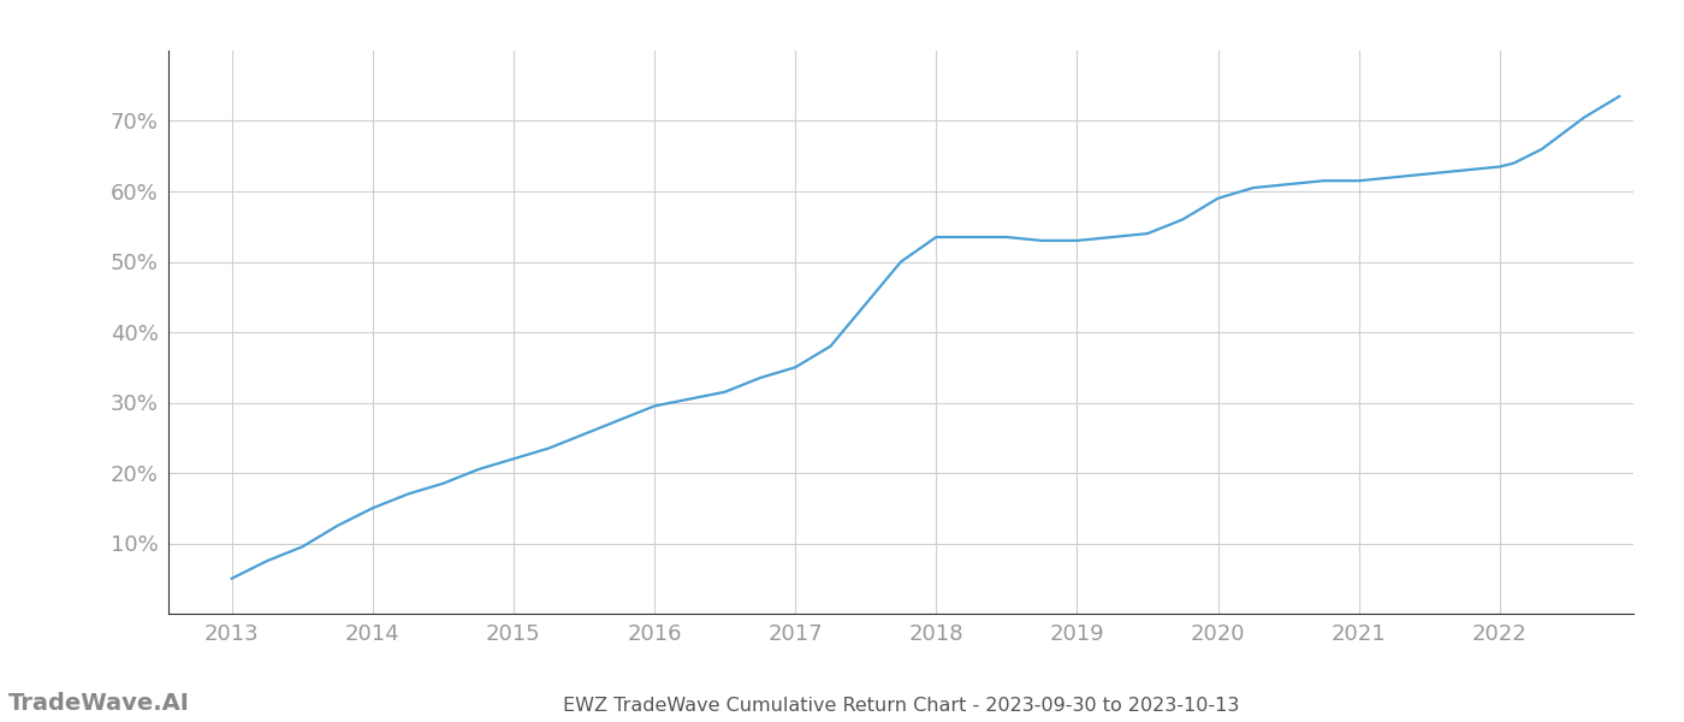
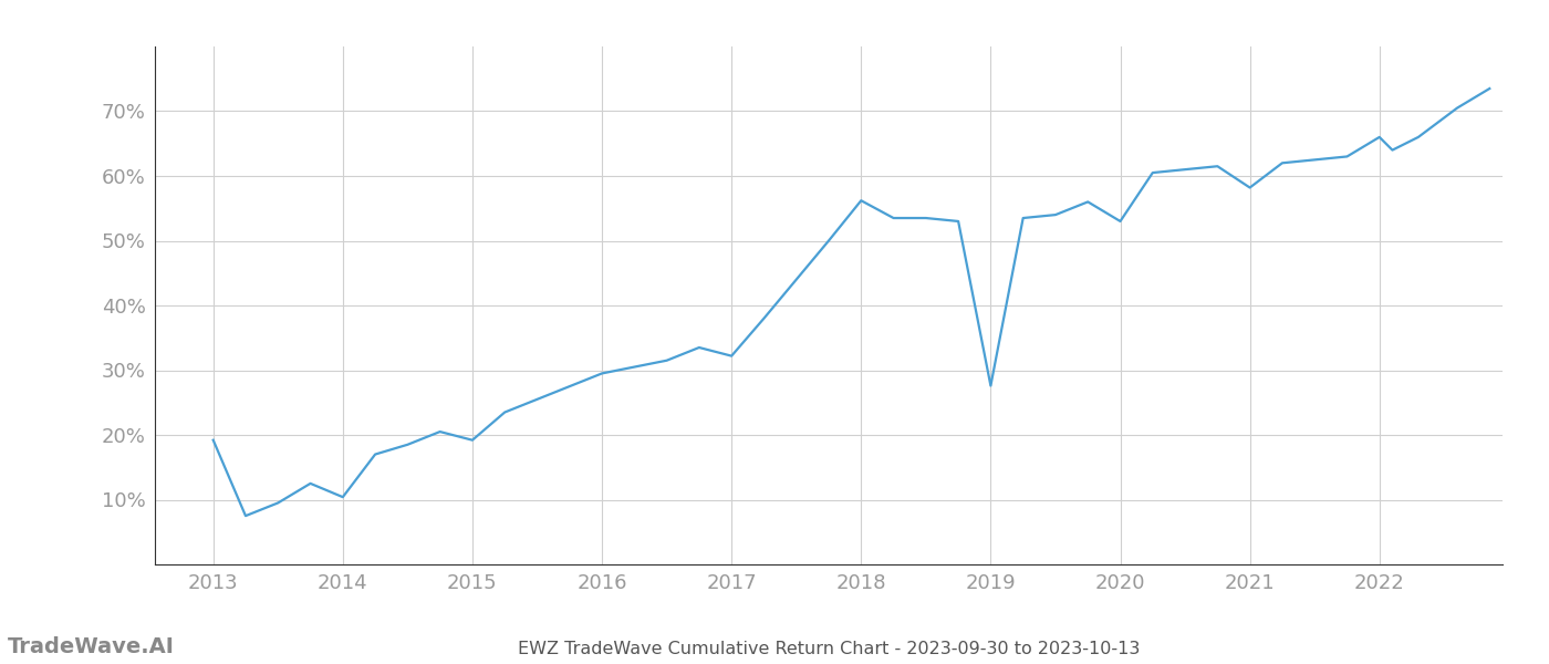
2013: 5.0% -> 19.2%
2014: 15.0% -> 10.4%
2015: 22.0% -> 19.2%
2017: 35.0% -> 32.2%
2018: 53.5% -> 56.2%
2019: 53.0% -> 27.6%
2020: 59.0% -> 53.0%
2021: 61.5% -> 58.2%
2022: 63.5% -> 66.0%
